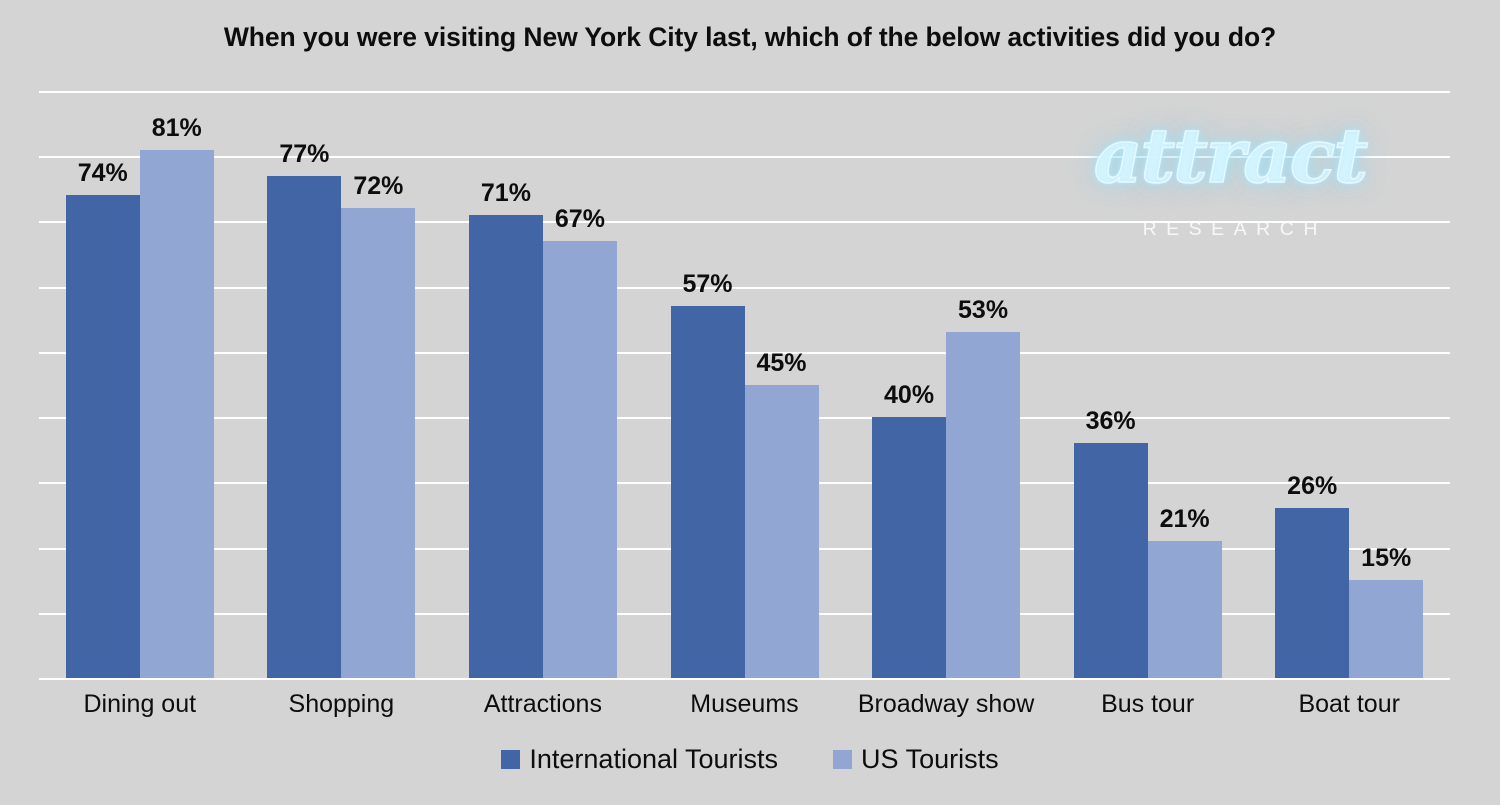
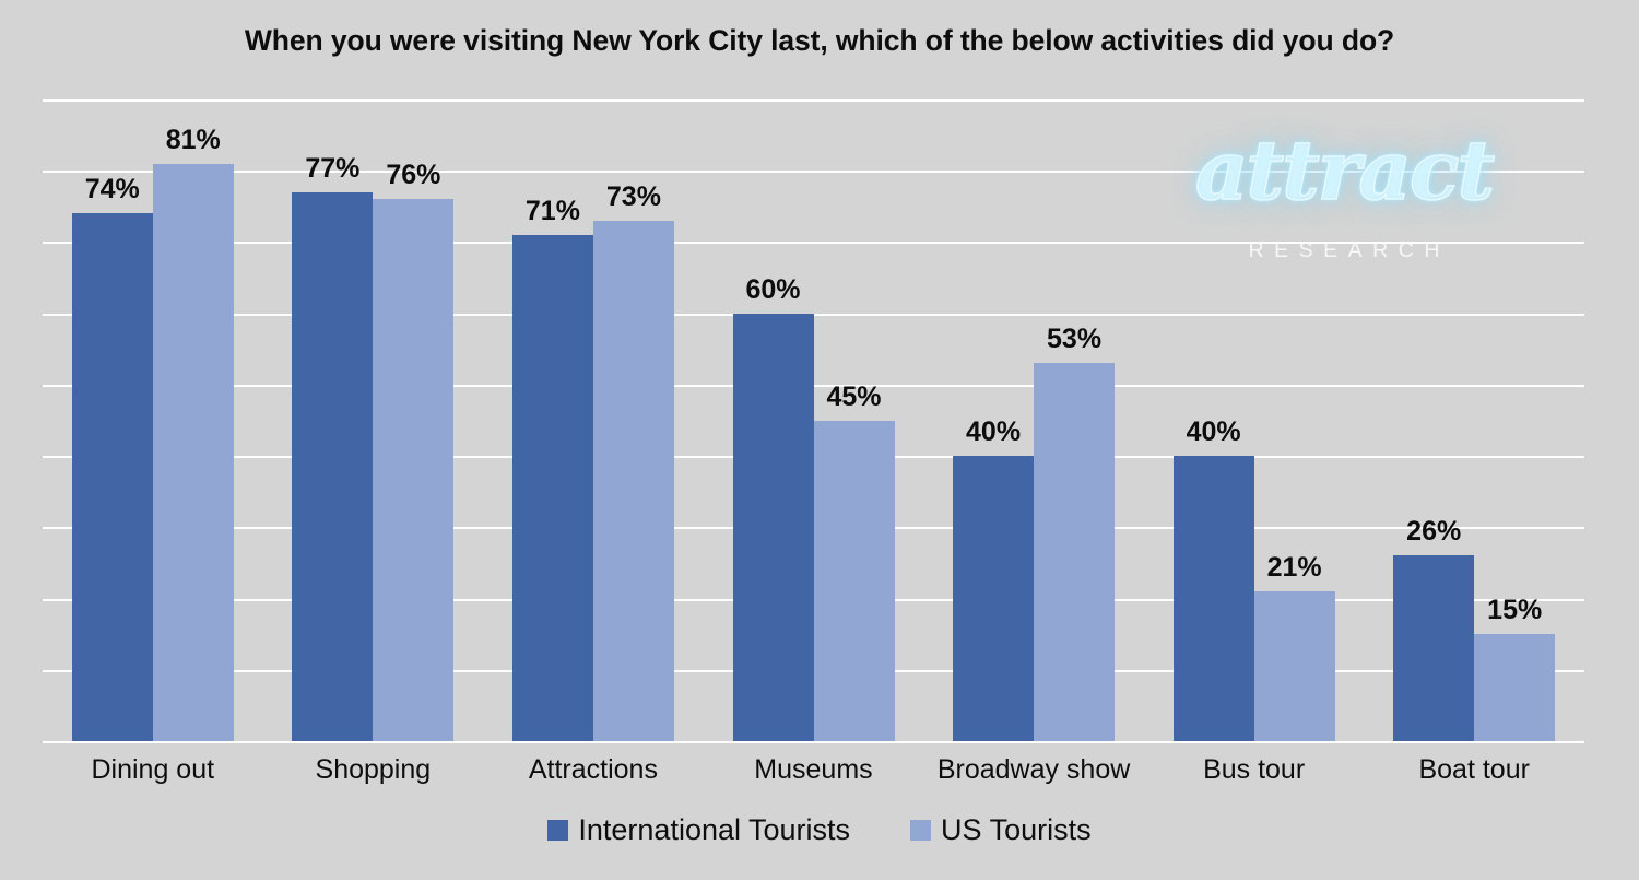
US Tourists/Shopping: 72% -> 76%
US Tourists/Attractions: 67% -> 73%
International Tourists/Museums: 57% -> 60%
International Tourists/Bus tour: 36% -> 40%
